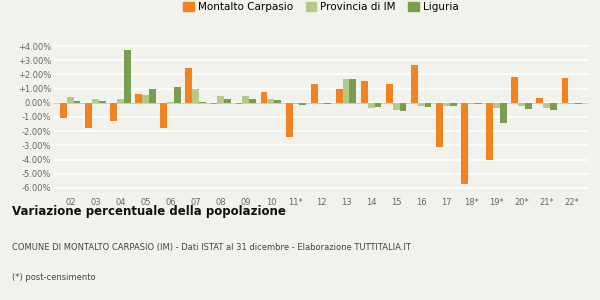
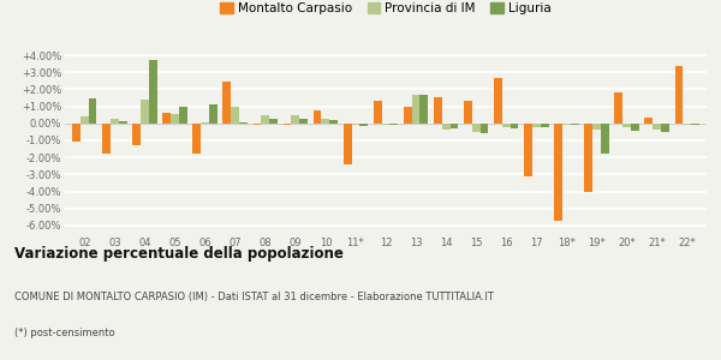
Liguria/02: 0.1% -> 1.5%
Provincia di IM/04: 0.3% -> 1.4%
Liguria/19*: -1.4% -> -1.8%
Montalto Carpasio/22*: 1.8% -> 3.4%
